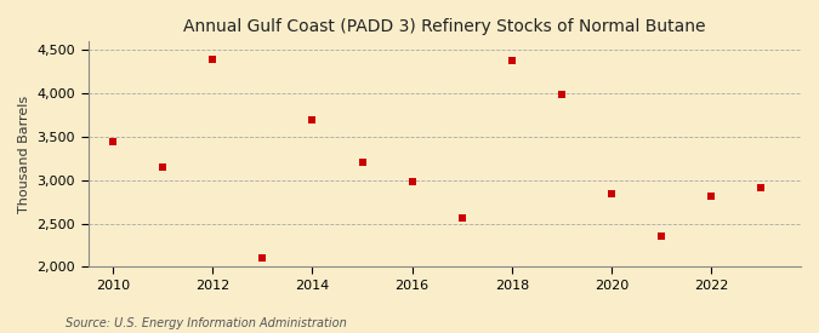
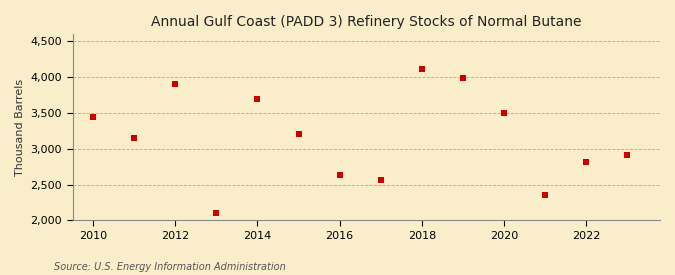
2012: 4,400 -> 3,900
2016: 2,980 -> 2,640
2018: 4,380 -> 4,120
2020: 2,840 -> 3,500
